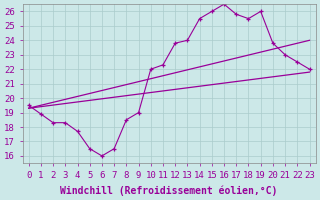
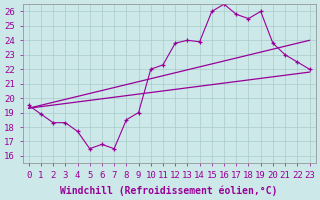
6: 16.0 -> 16.8
14: 25.5 -> 23.9
